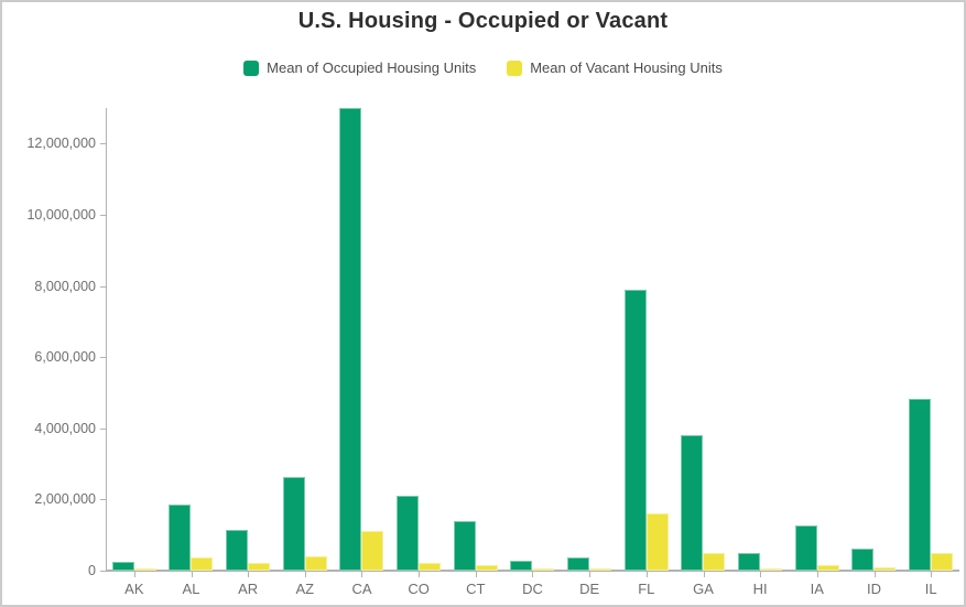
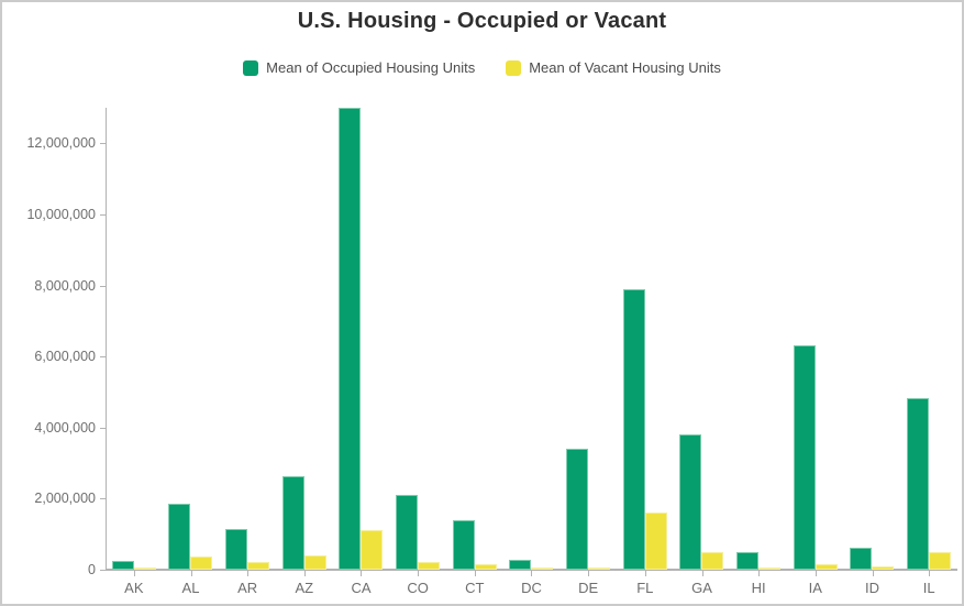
Mean of Occupied Housing Units/DE: 400000 -> 3400000
Mean of Occupied Housing Units/IA: 1300000 -> 6300000
